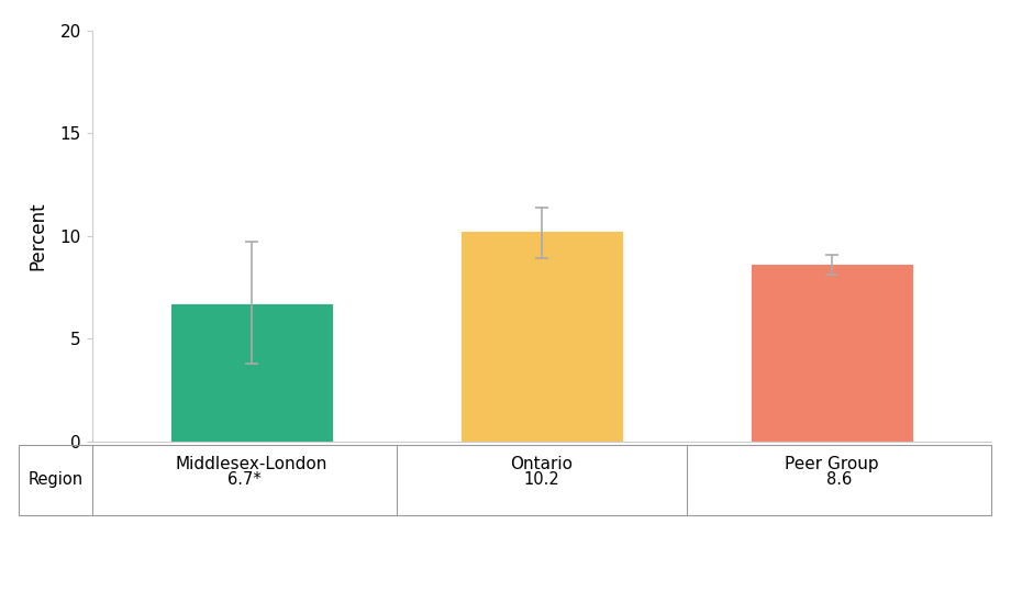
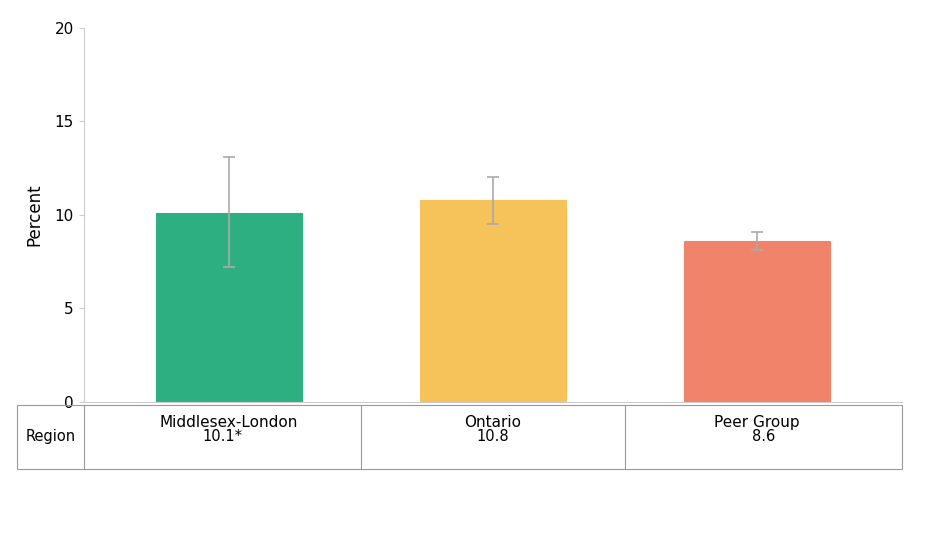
Middlesex-London: 6.7* -> 10.1*
Ontario: 10.2 -> 10.8
